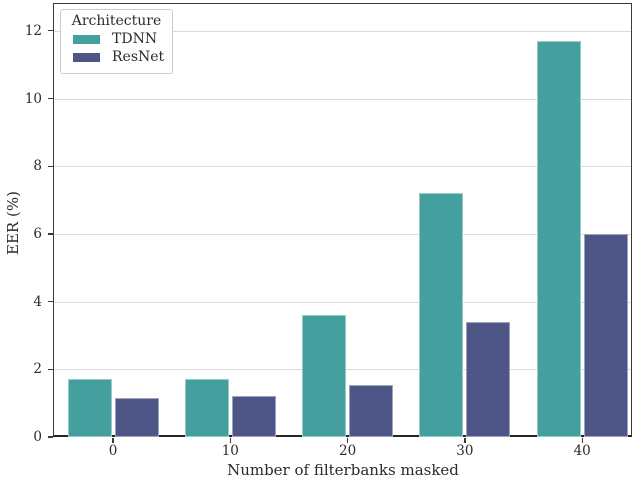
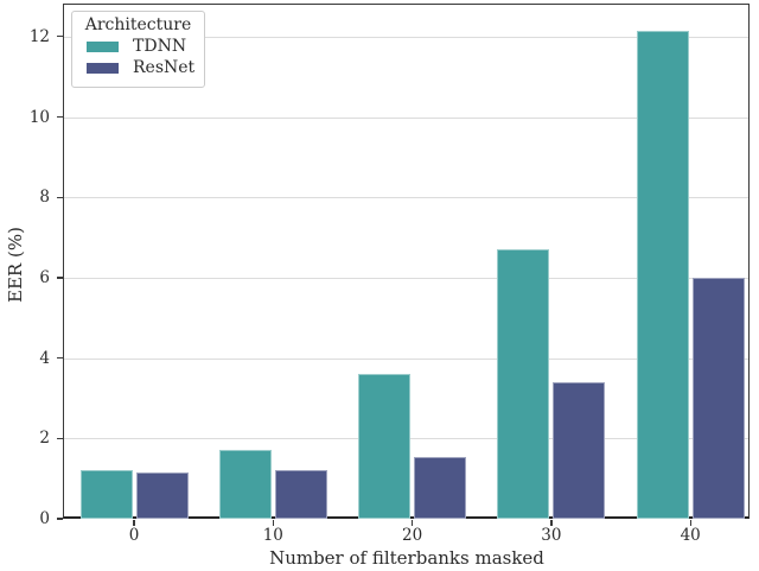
TDNN/0: 1.7 -> 1.2
TDNN/30: 7.2 -> 6.7
TDNN/40: 11.7 -> 12.2
